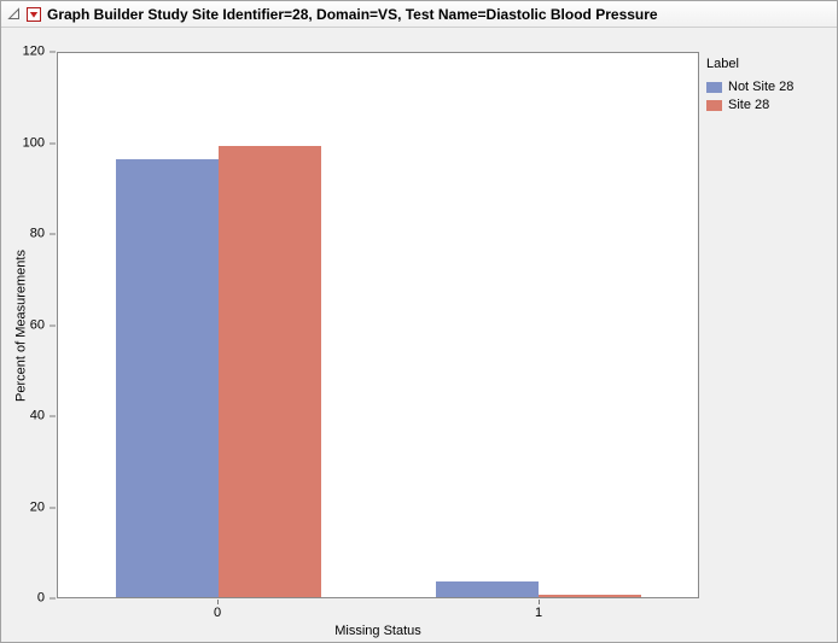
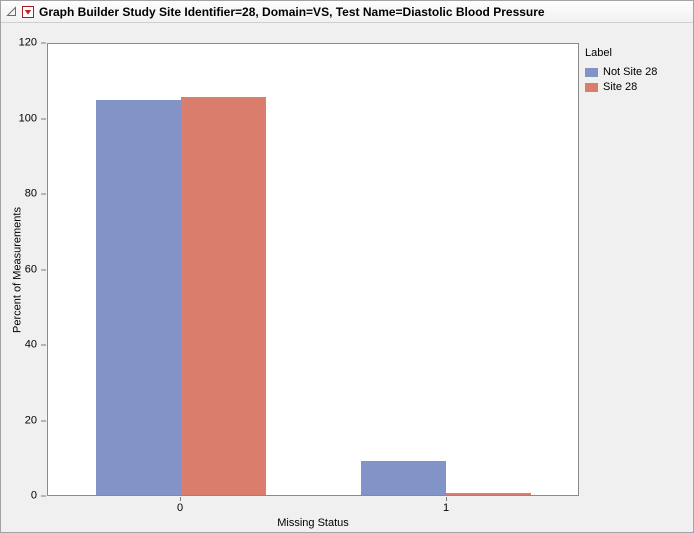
Not Site 28/0: 96 -> 105
Site 28/0: 100 -> 106
Not Site 28/1: 4 -> 9
